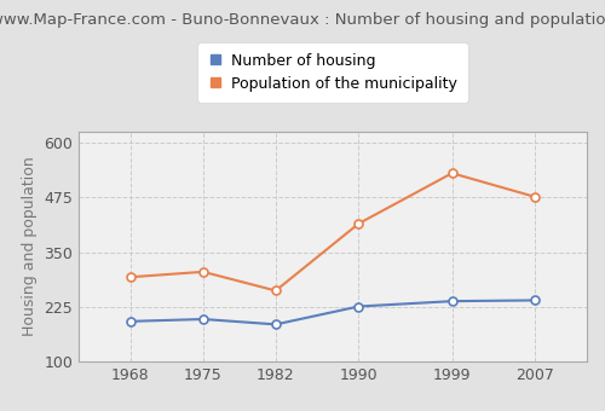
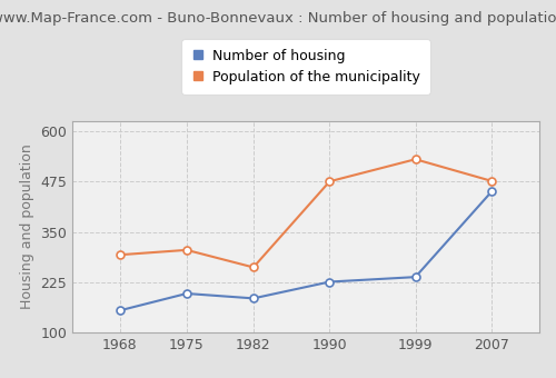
Number of housing/1968: 192 -> 155
Population of the municipality/1990: 415 -> 475
Number of housing/2007: 240 -> 450
